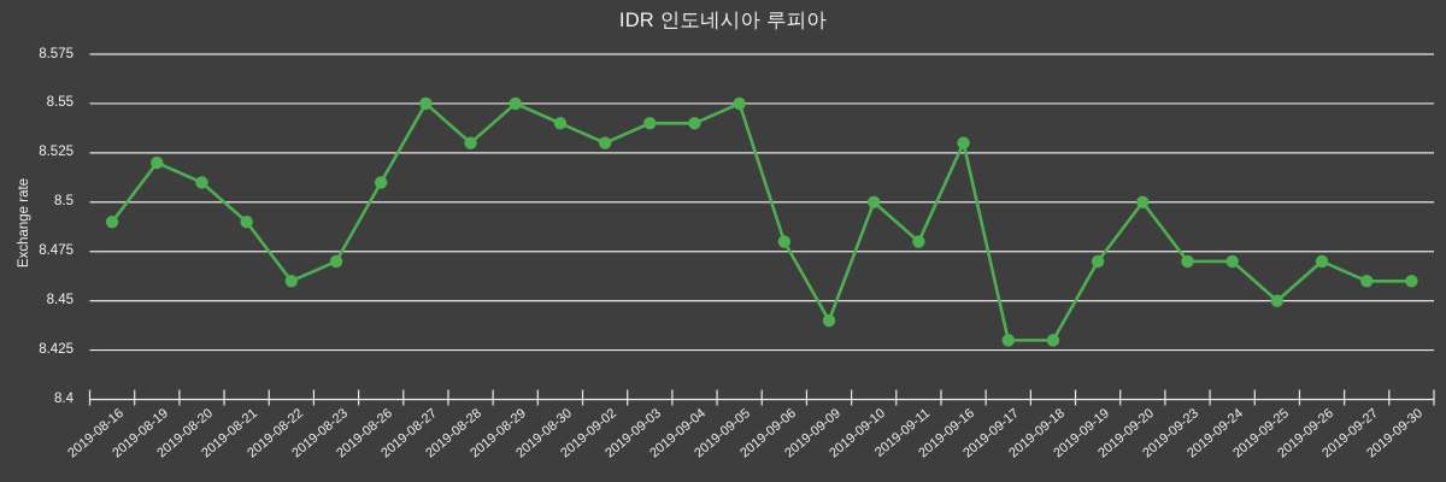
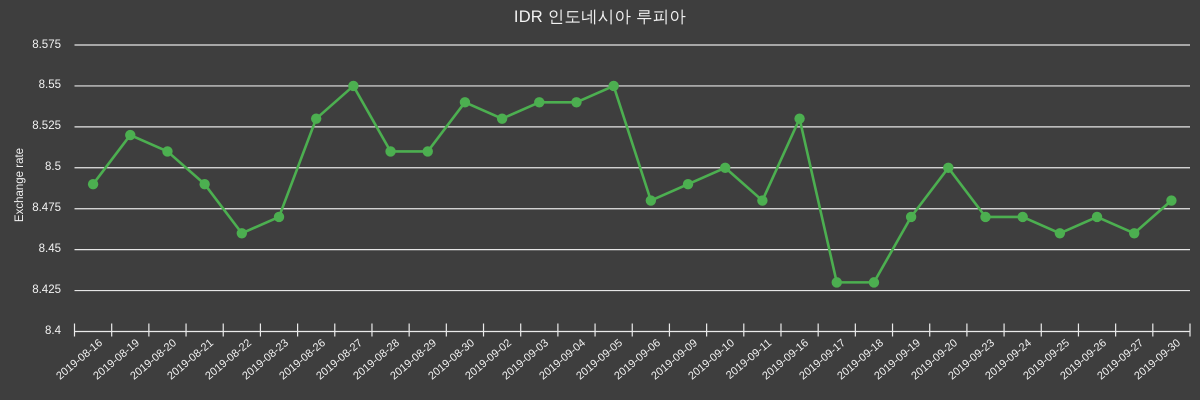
2019-08-26: 8.51 -> 8.53
2019-08-28: 8.53 -> 8.51
2019-08-29: 8.55 -> 8.51
2019-09-09: 8.44 -> 8.49
2019-09-25: 8.45 -> 8.46
2019-09-30: 8.46 -> 8.48
